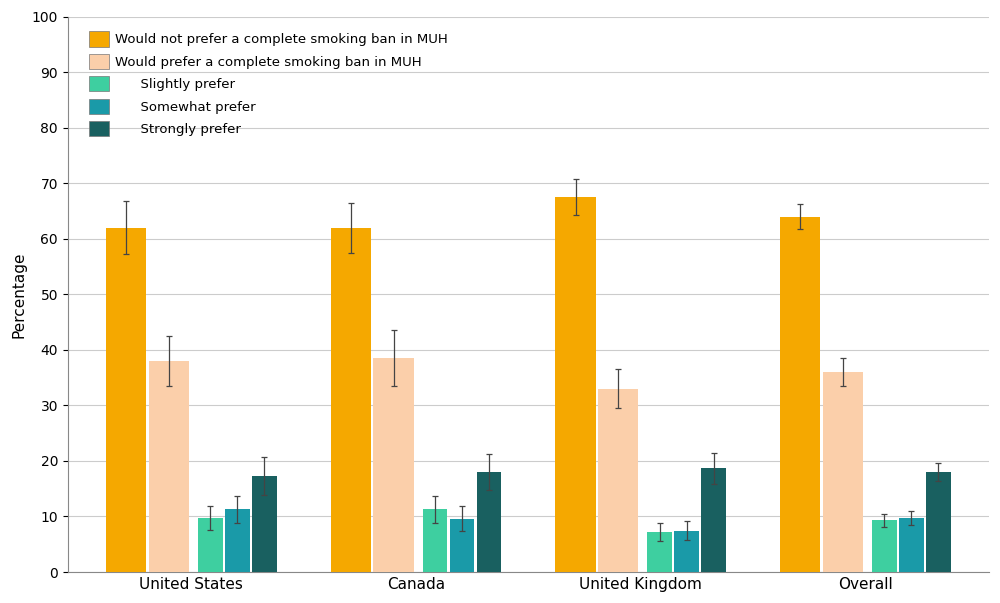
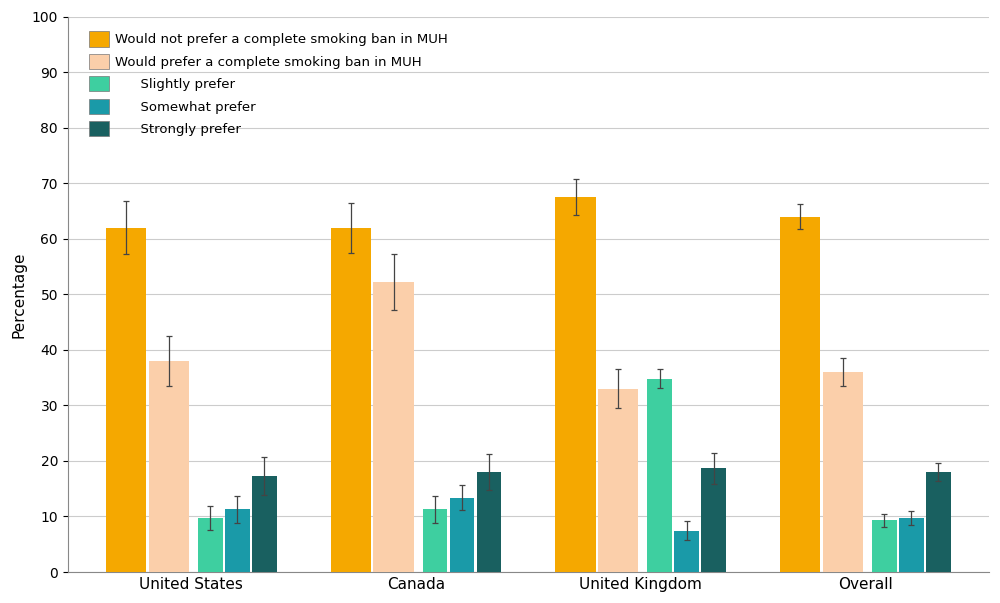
Would prefer a complete smoking ban in MUH/Canada: 38.5 -> 52.2
Somewhat prefer/Canada: 9.6 -> 13.4
Slightly prefer/United Kingdom: 7.2 -> 34.8
